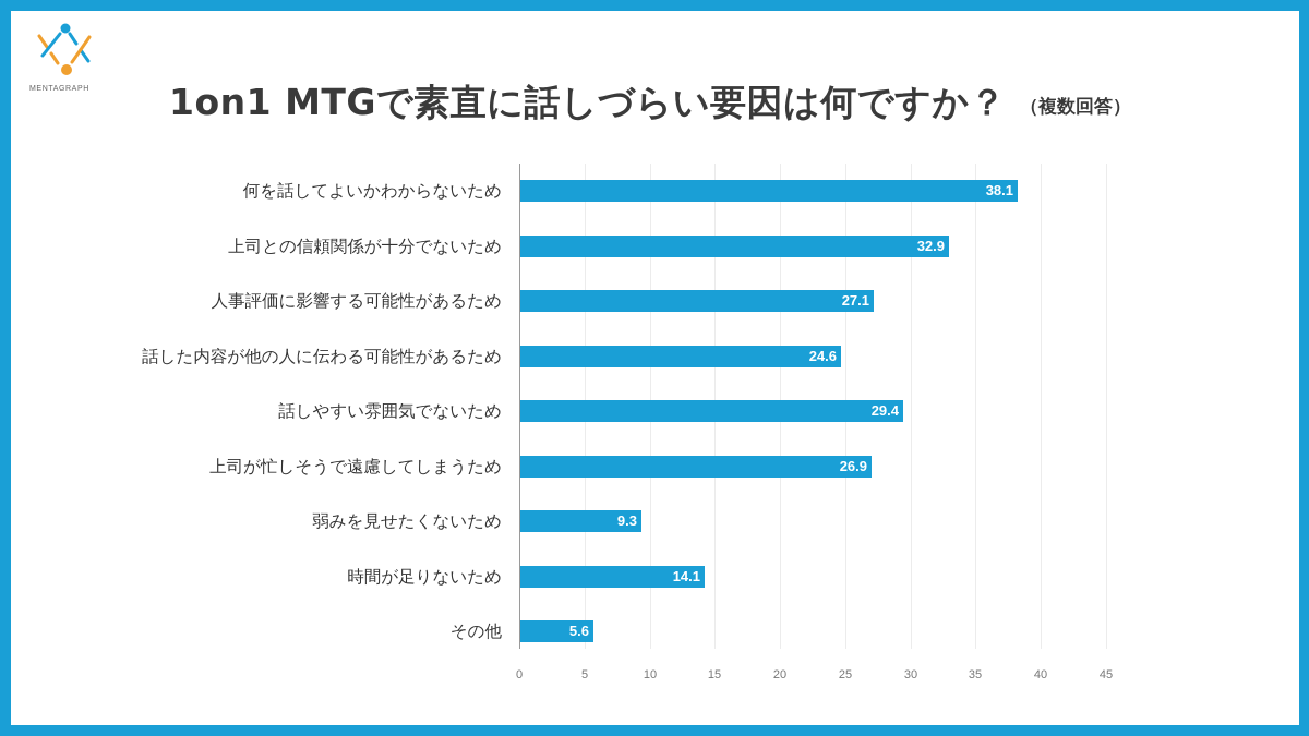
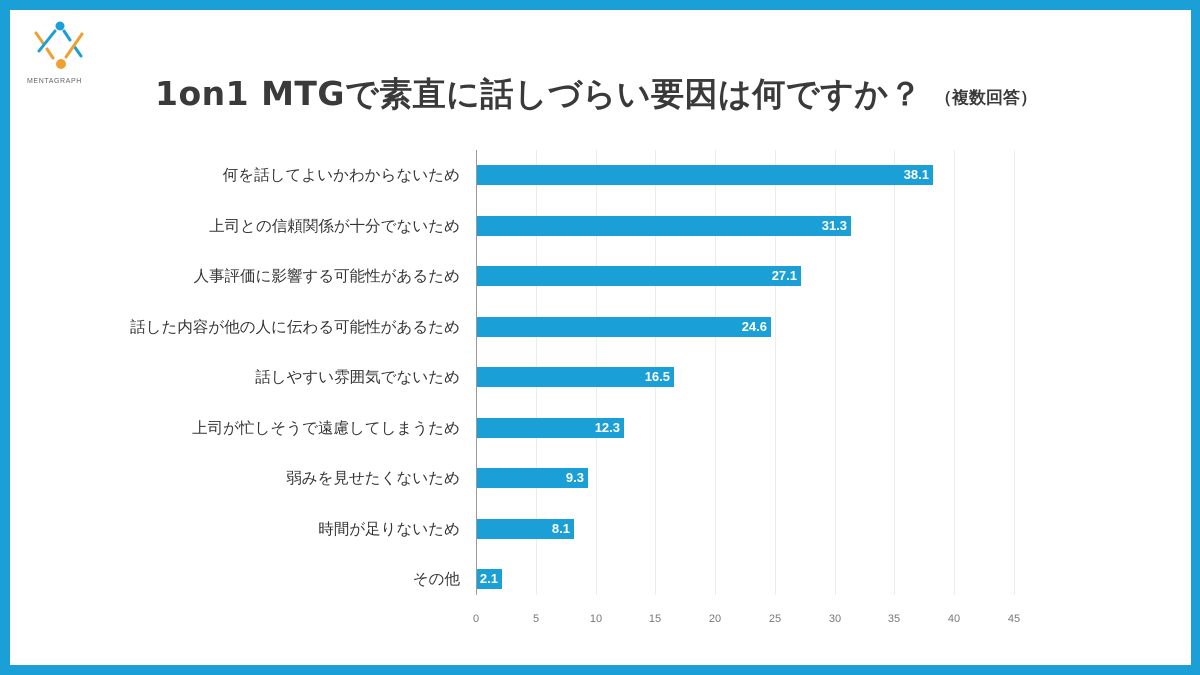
上司との信頼関係が十分でないため: 32.9 -> 31.3
話しやすい雰囲気でないため: 29.4 -> 16.5
上司が忙しそうで遠慮してしまうため: 26.9 -> 12.3
時間が足りないため: 14.1 -> 8.1
その他: 5.6 -> 2.1
